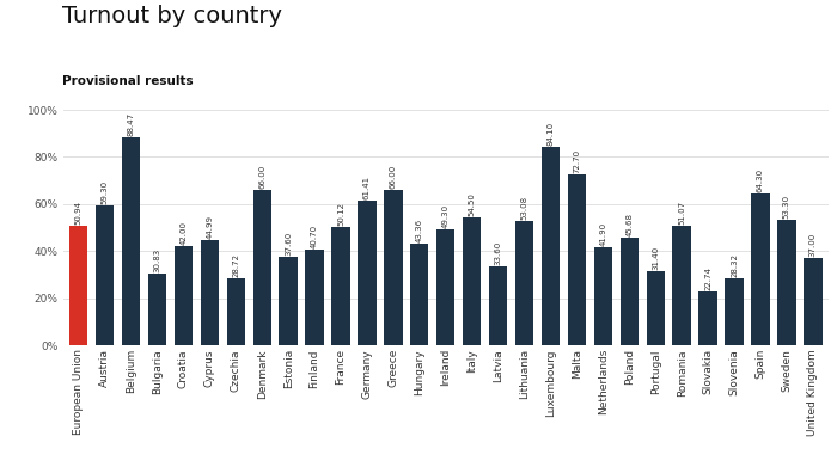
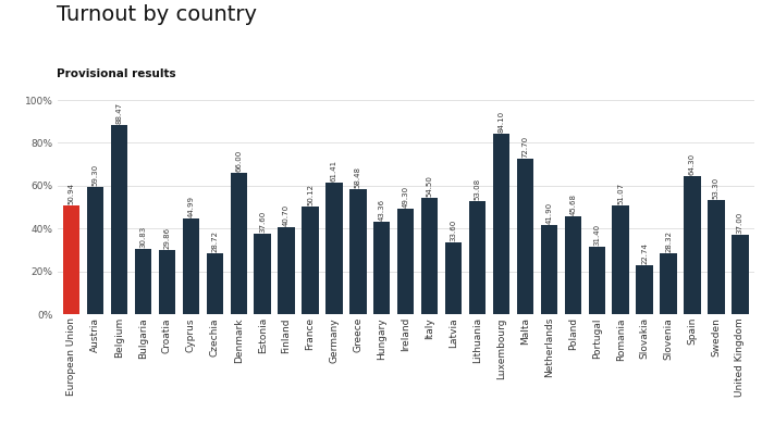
Croatia: 42% -> 30%
Greece: 66% -> 58%
